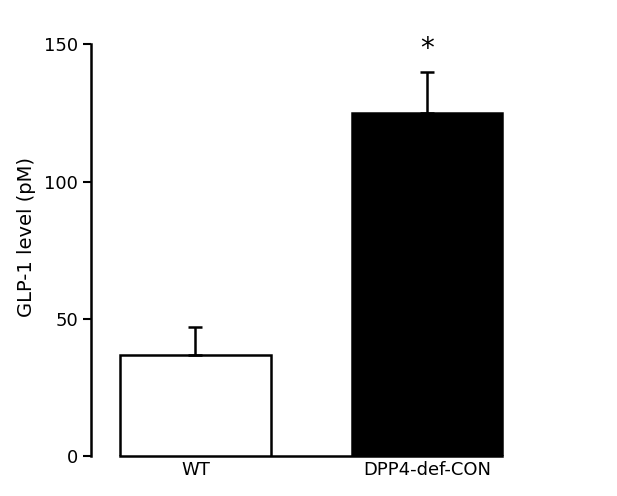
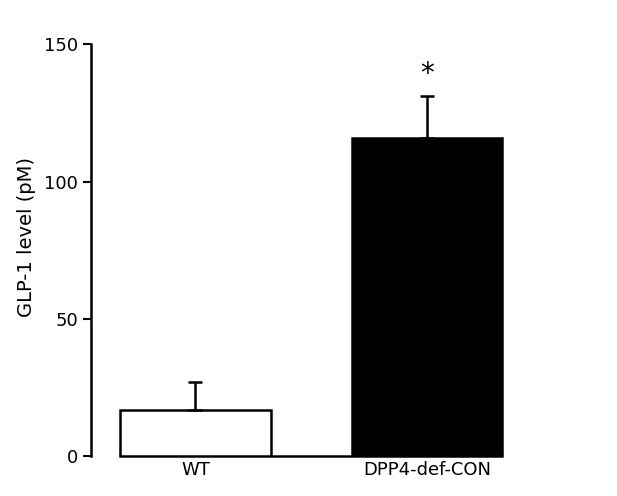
WT: 37 -> 17
DPP4-def-CON: 125 -> 116
